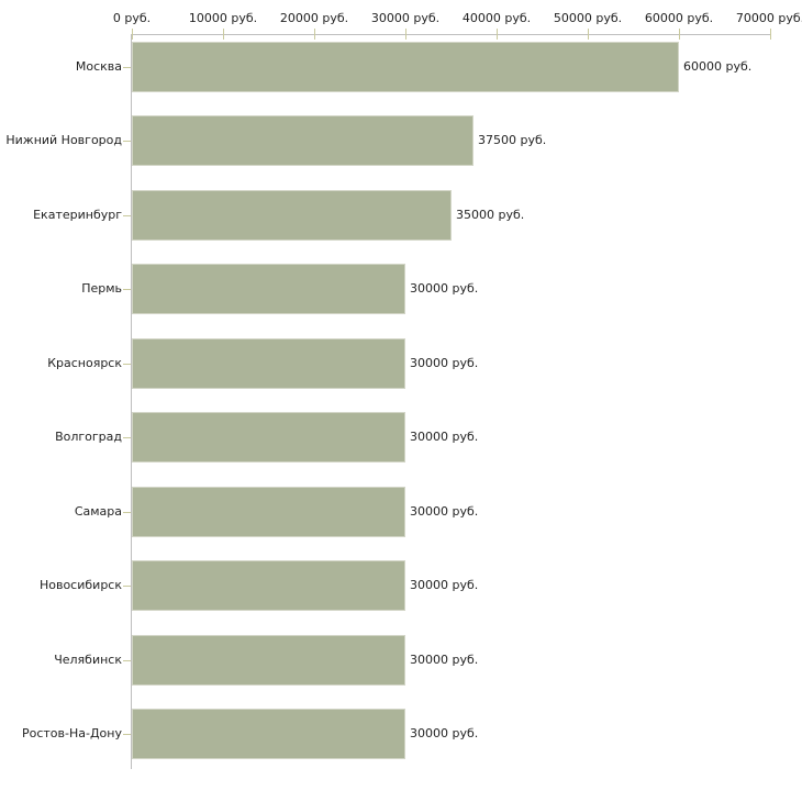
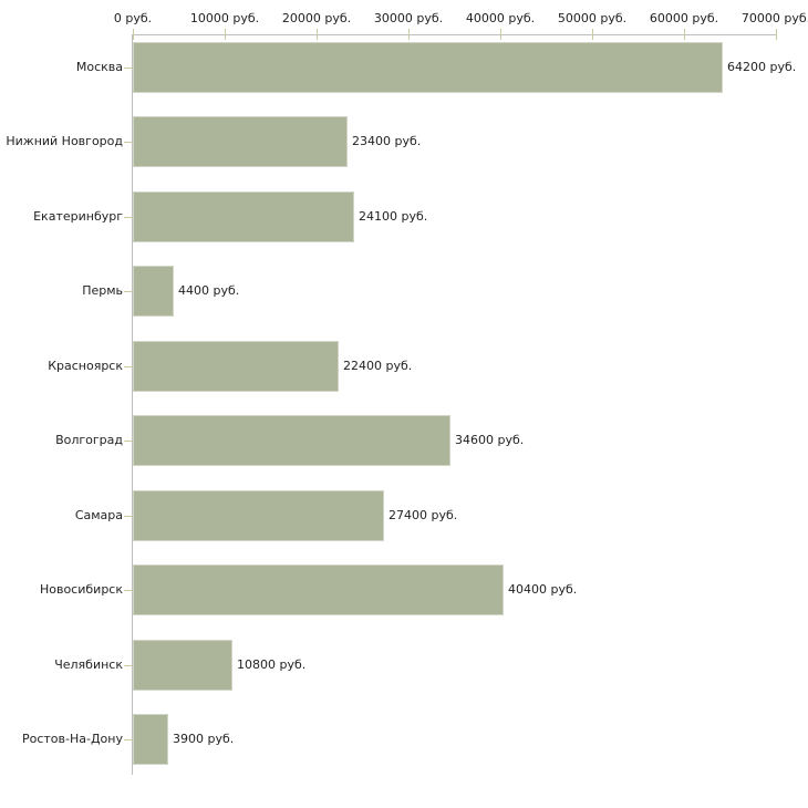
Москва: 60000 -> 64200
Нижний Новгород: 37500 -> 23400
Екатеринбург: 35000 -> 24100
Пермь: 30000 -> 4400
Красноярск: 30000 -> 22400
Волгоград: 30000 -> 34600
Самара: 30000 -> 27400
Новосибирск: 30000 -> 40400
Челябинск: 30000 -> 10800
Ростов-На-Дону: 30000 -> 3900
